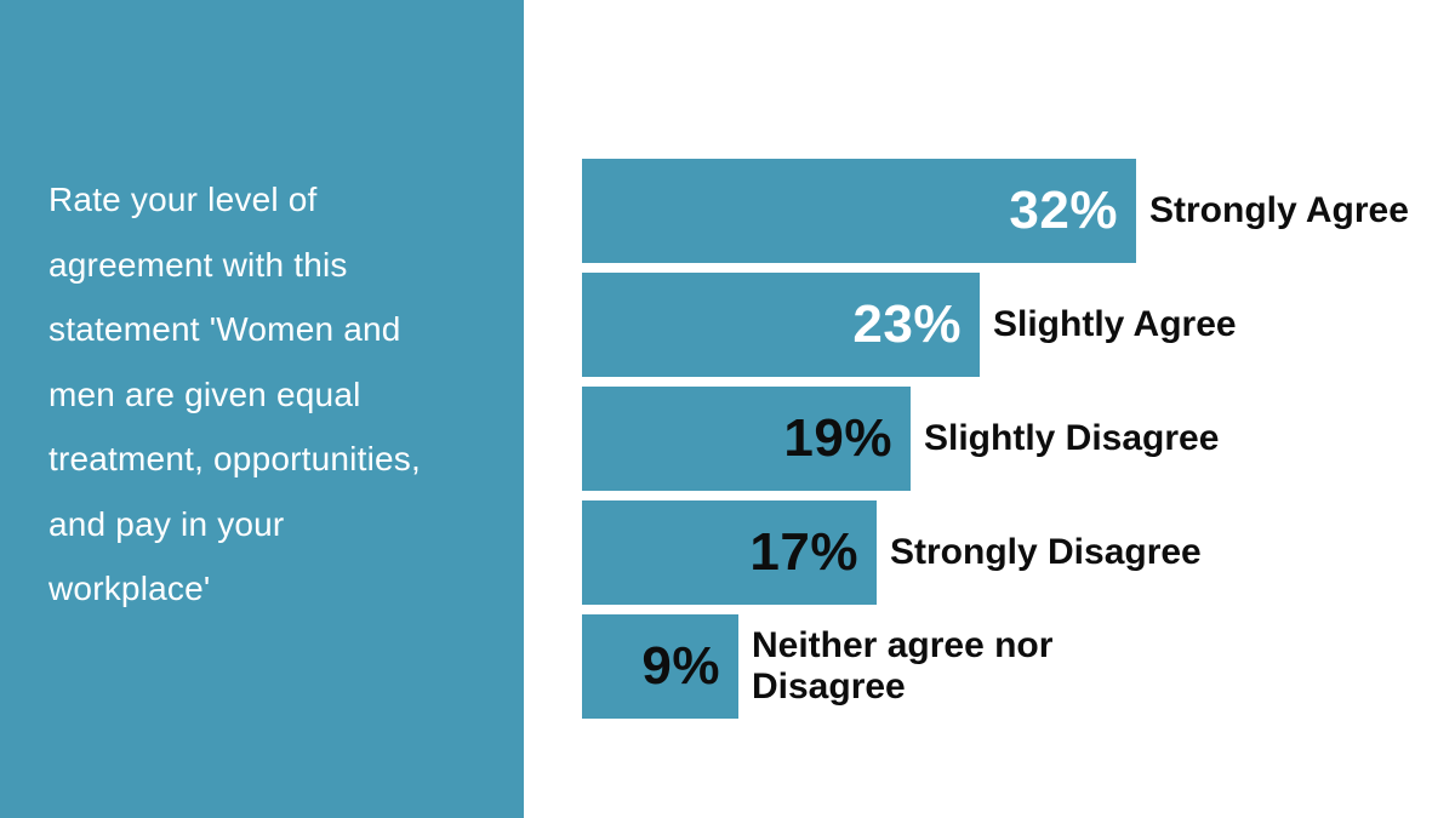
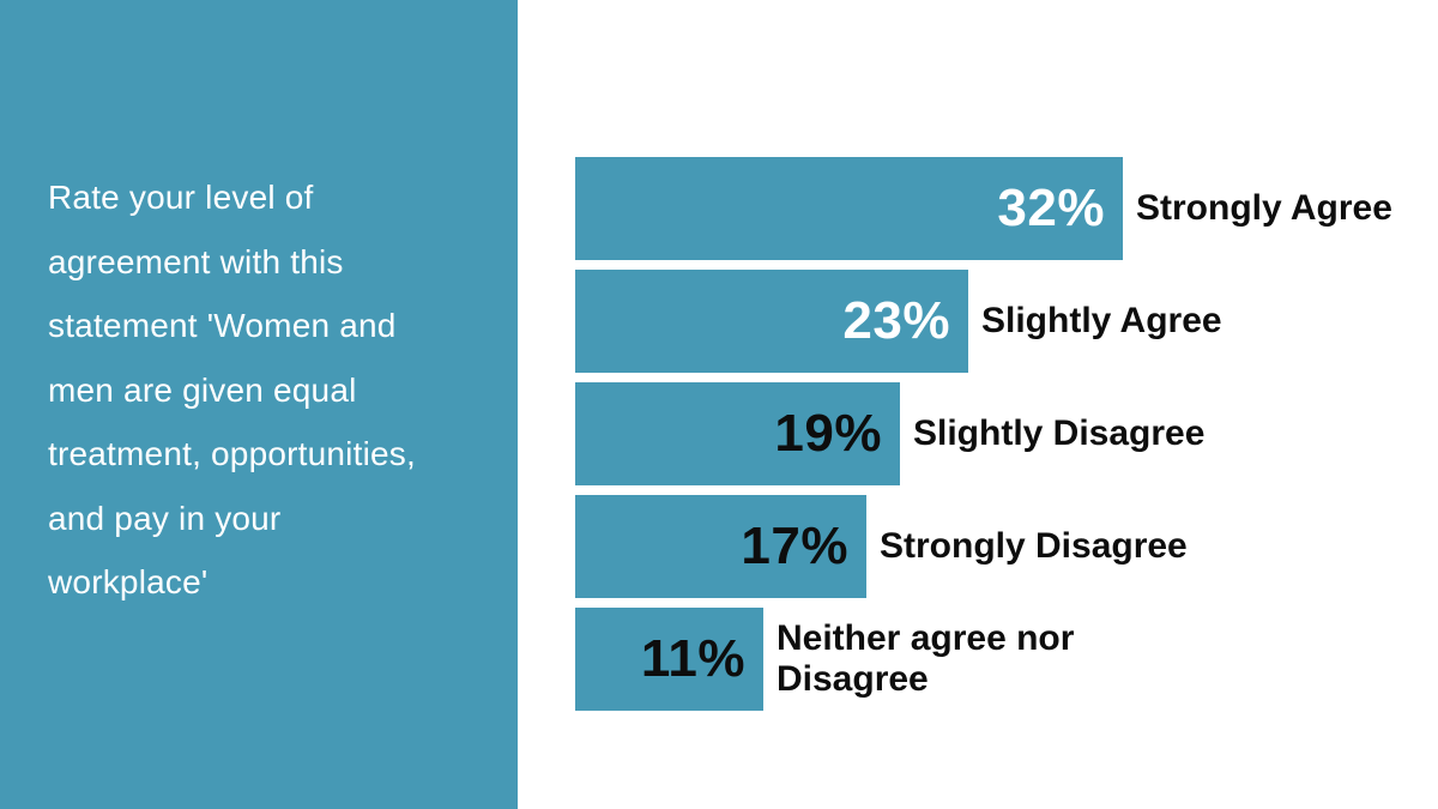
Neither agree nor Disagree: 9% -> 11%
